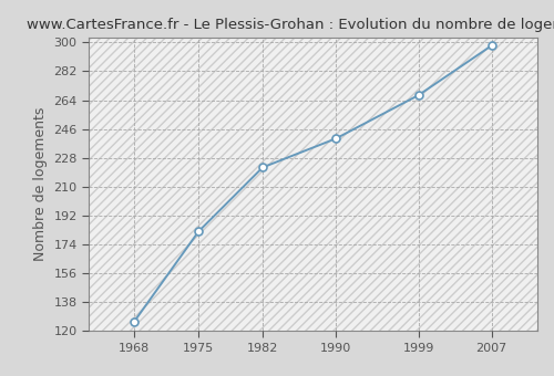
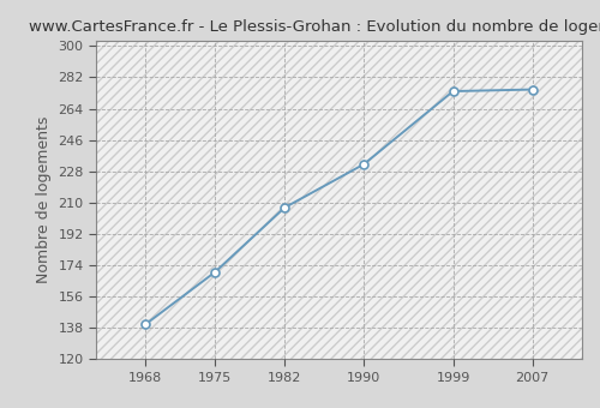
1968: 126 -> 140
1975: 182 -> 170
1982: 222 -> 207
1990: 240 -> 232
1999: 267 -> 274
2007: 298 -> 275
